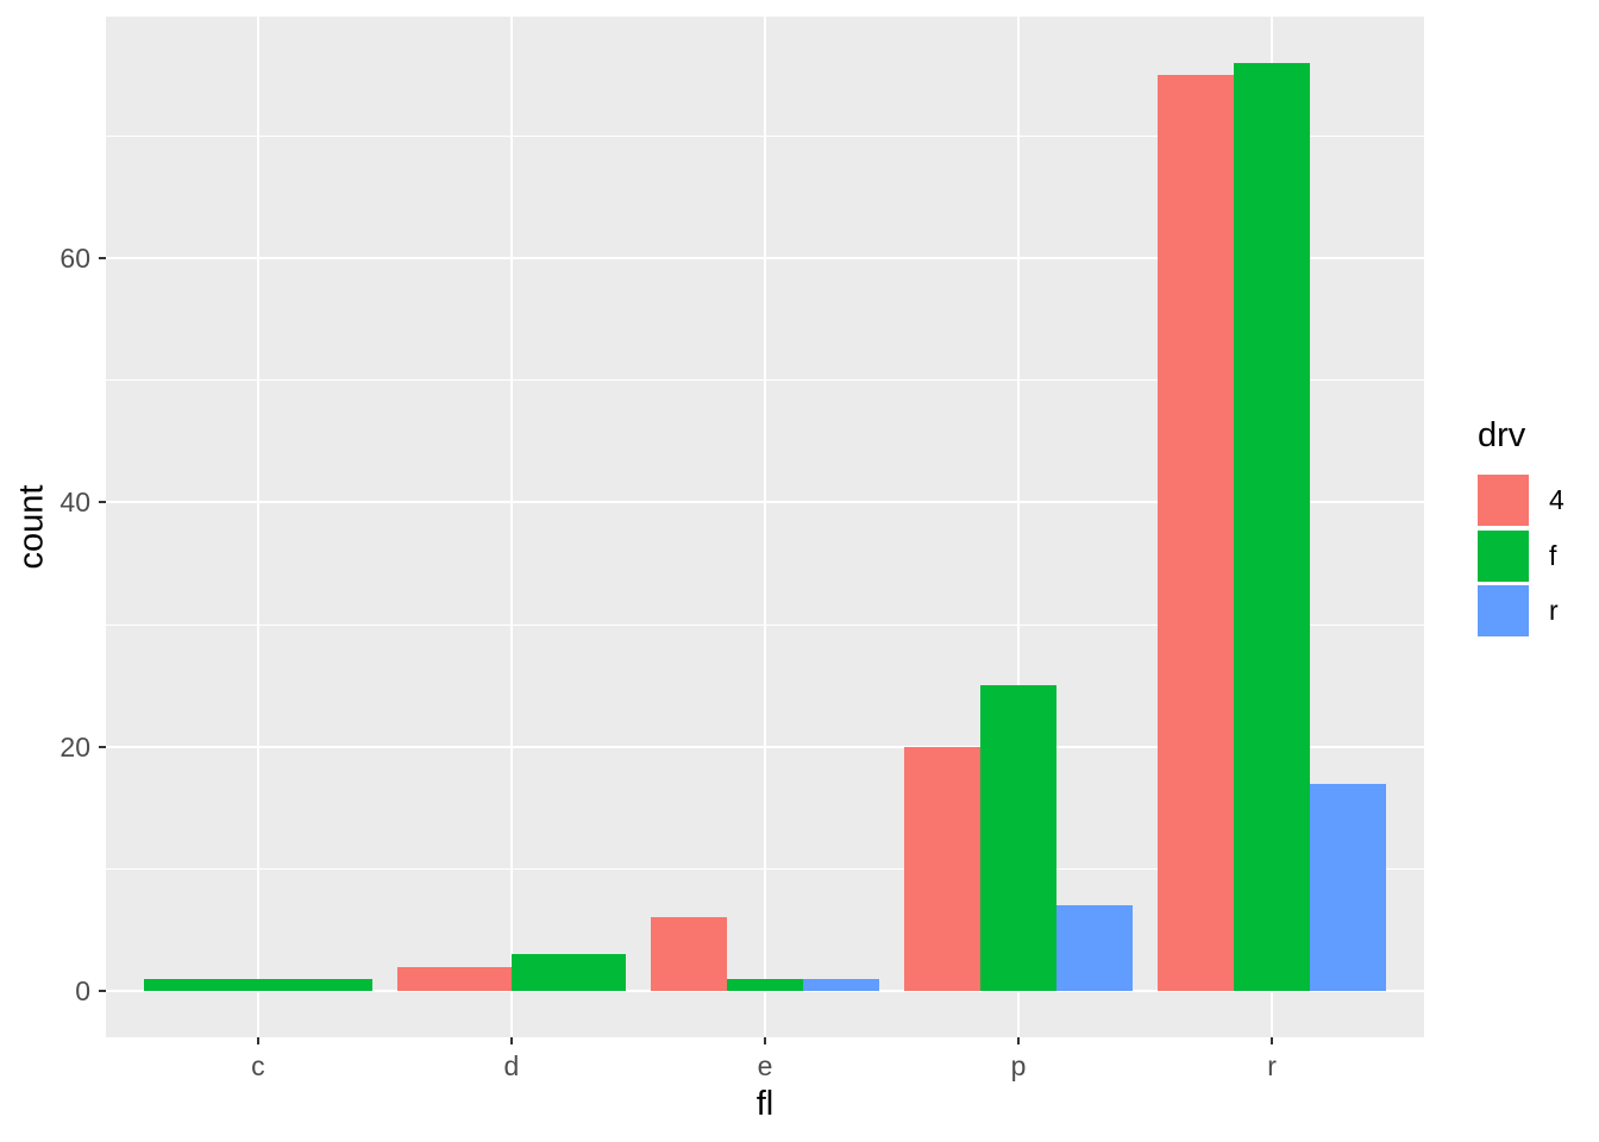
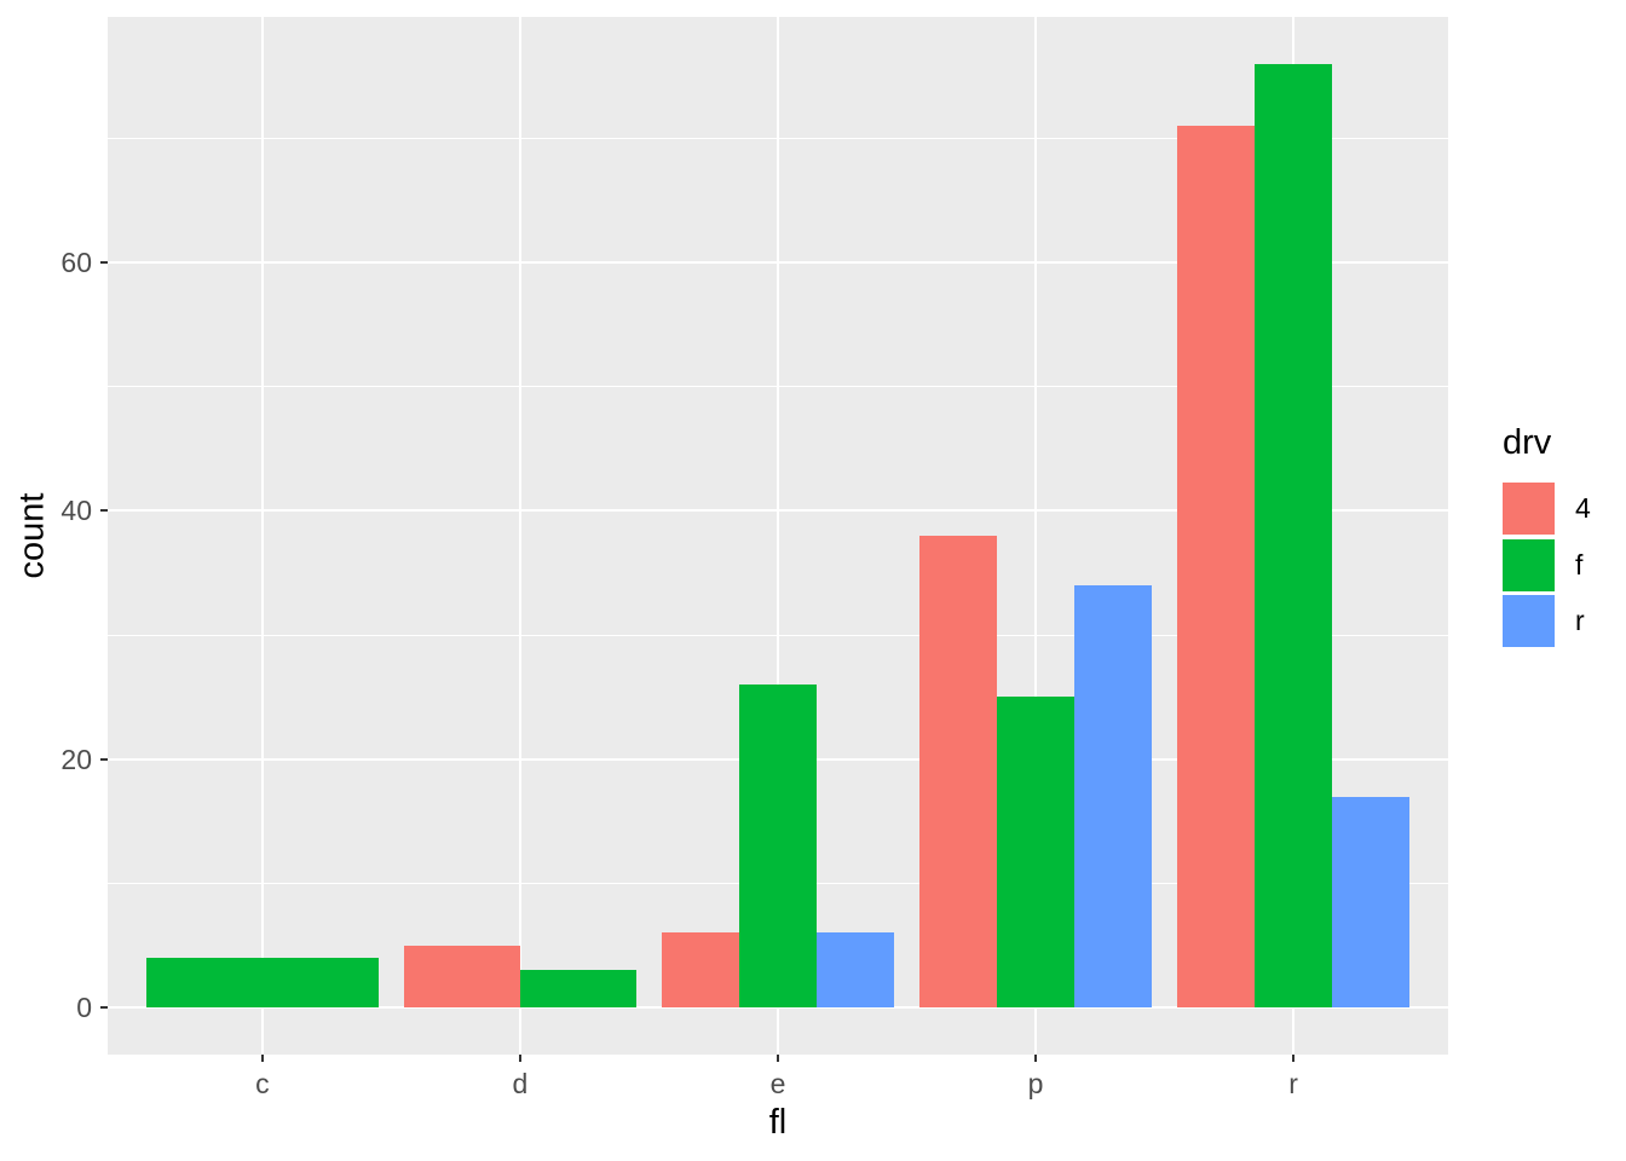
f/c: 1 -> 4
4/d: 2 -> 5
f/e: 1 -> 26
r/e: 1 -> 6
4/p: 20 -> 38
r/p: 7 -> 34
4/r: 75 -> 71
